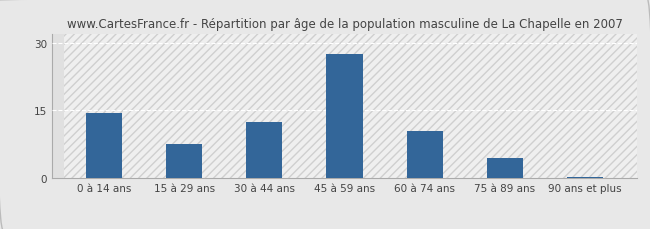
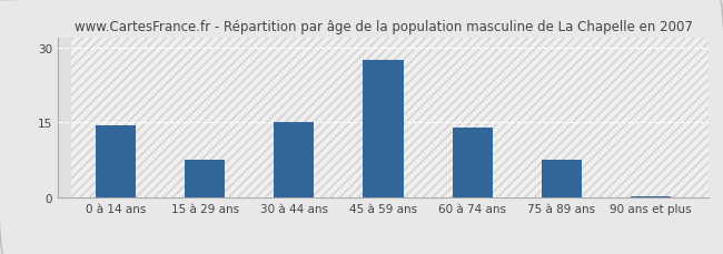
30 à 44 ans: 12.5 -> 15.0
60 à 74 ans: 10.5 -> 14.0
75 à 89 ans: 4.5 -> 7.5
